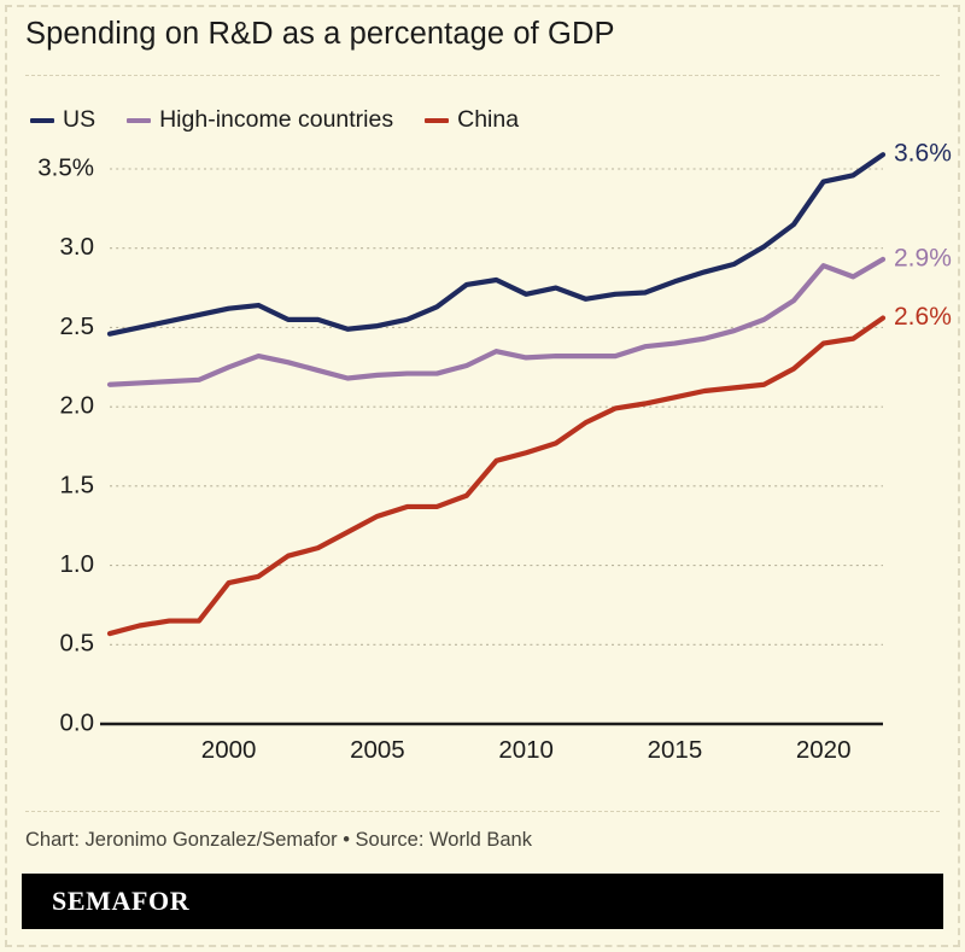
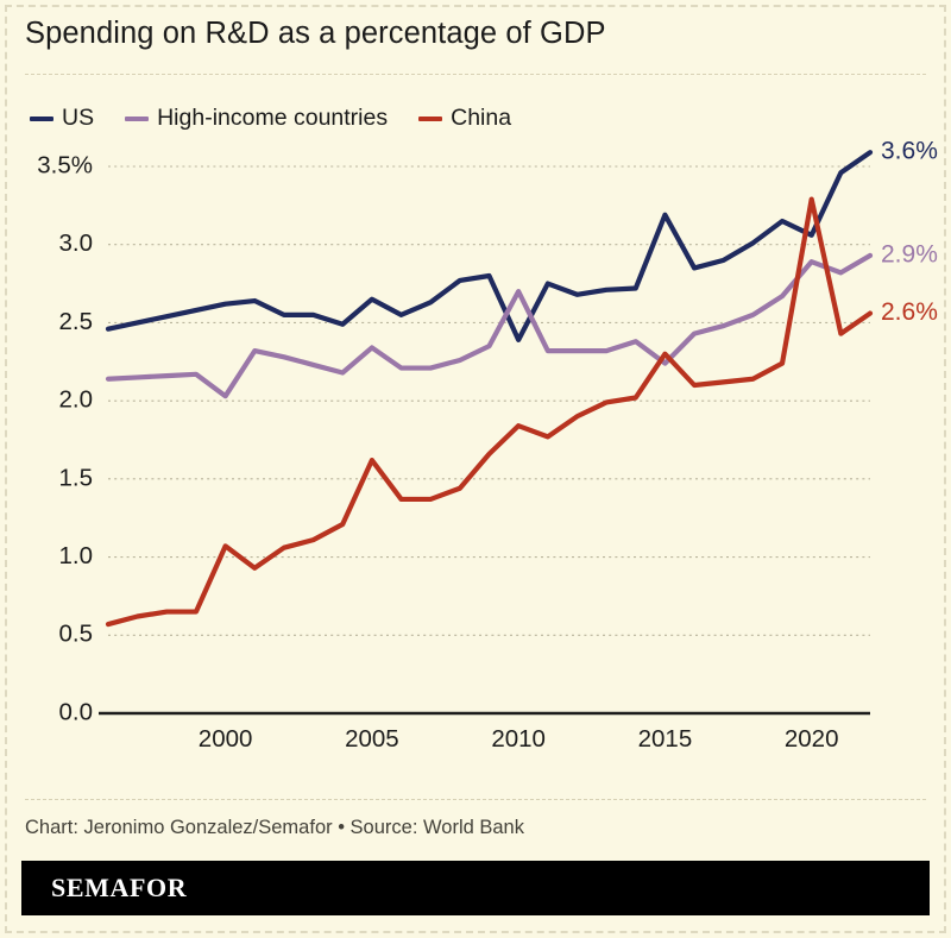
High-income countries/2000: 2.25% -> 2.03%
China/2000: 0.89% -> 1.07%
US/2005: 2.51% -> 2.65%
High-income countries/2005: 2.20% -> 2.34%
China/2005: 1.31% -> 1.62%
US/2010: 2.71% -> 2.39%
High-income countries/2010: 2.31% -> 2.70%
China/2010: 1.71% -> 1.84%
US/2015: 2.79% -> 3.19%
High-income countries/2015: 2.40% -> 2.24%
China/2015: 2.06% -> 2.30%
US/2020: 3.42% -> 3.06%
China/2020: 2.40% -> 3.29%
